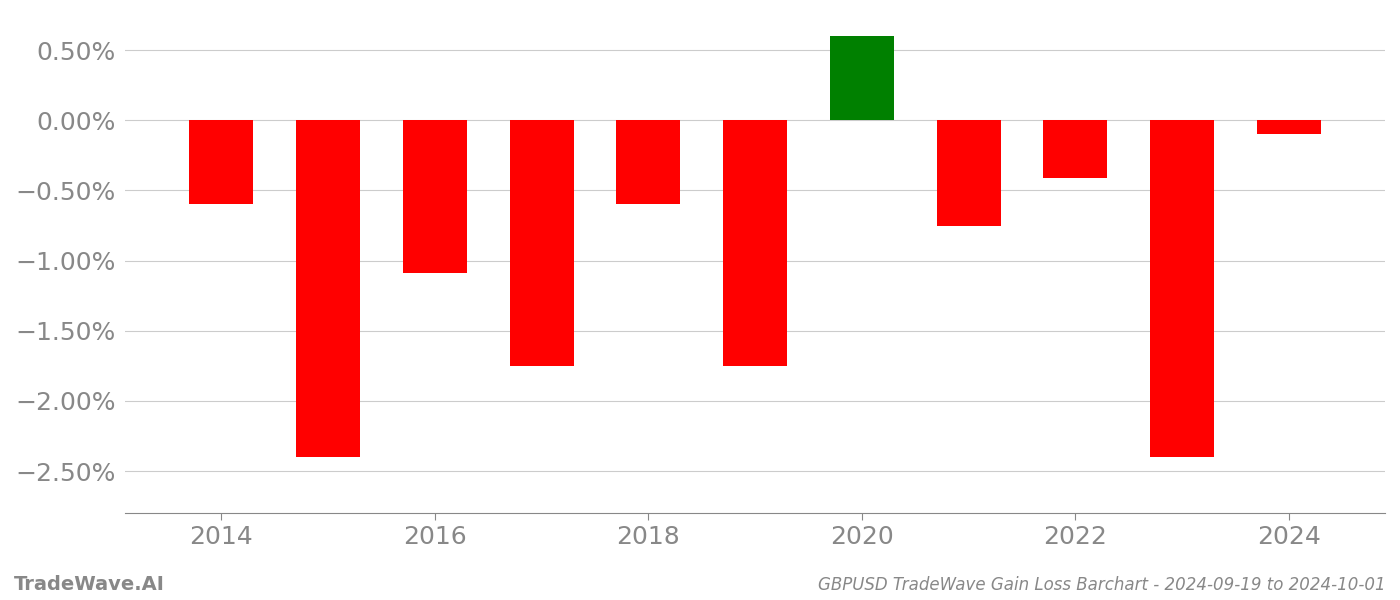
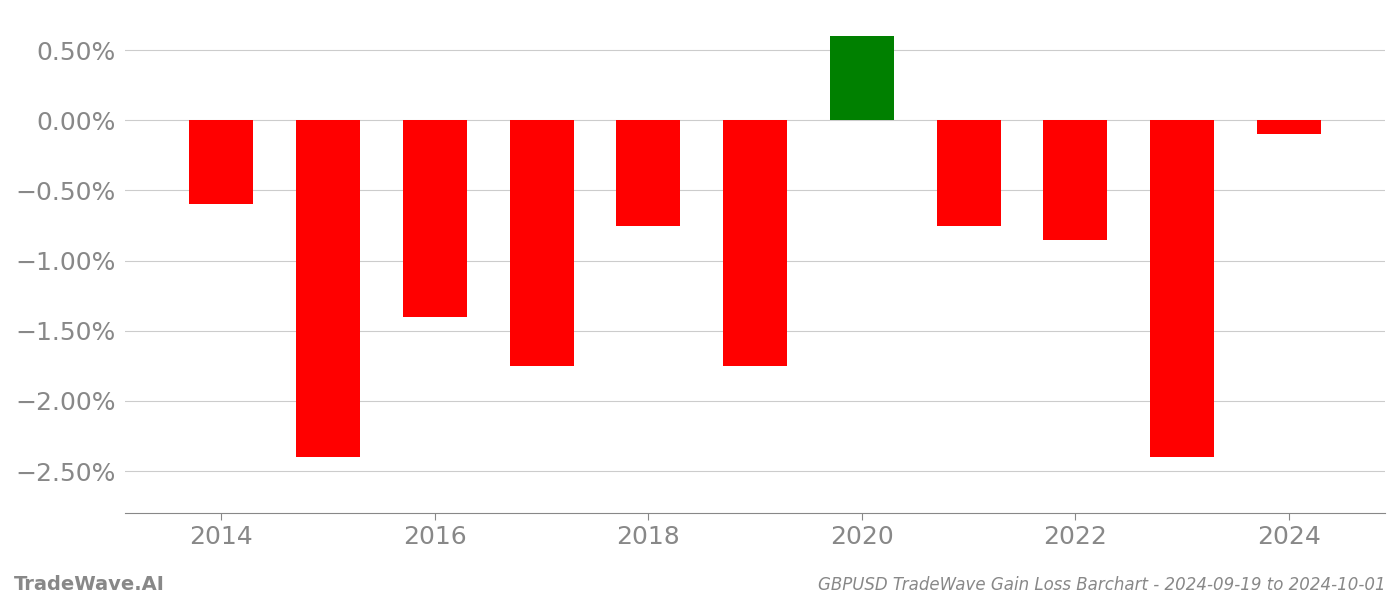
2016: -1.09% -> -1.40%
2018: -0.60% -> -0.75%
2022: -0.41% -> -0.85%
